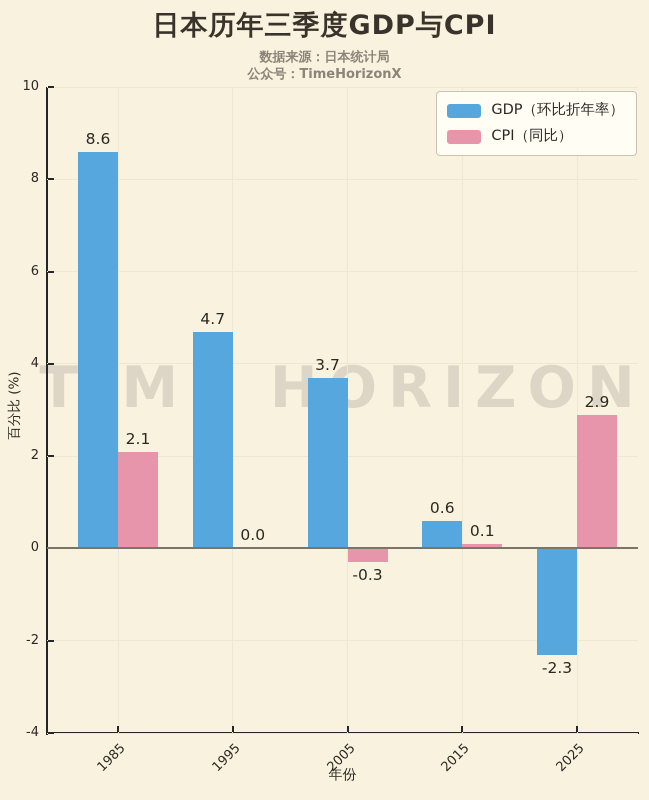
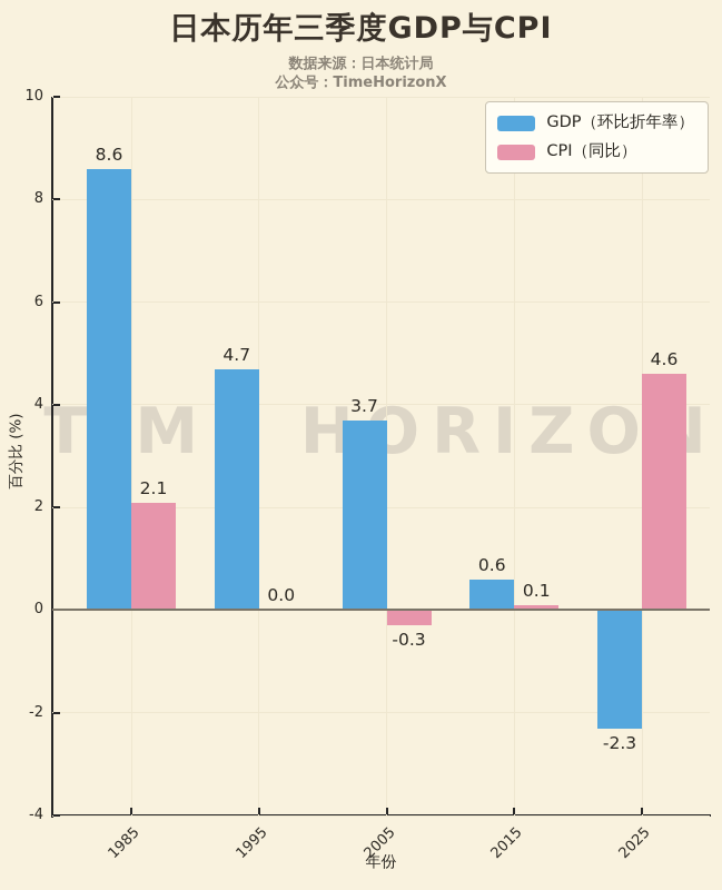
CPI（同比）/2025: 2.9 -> 4.6
